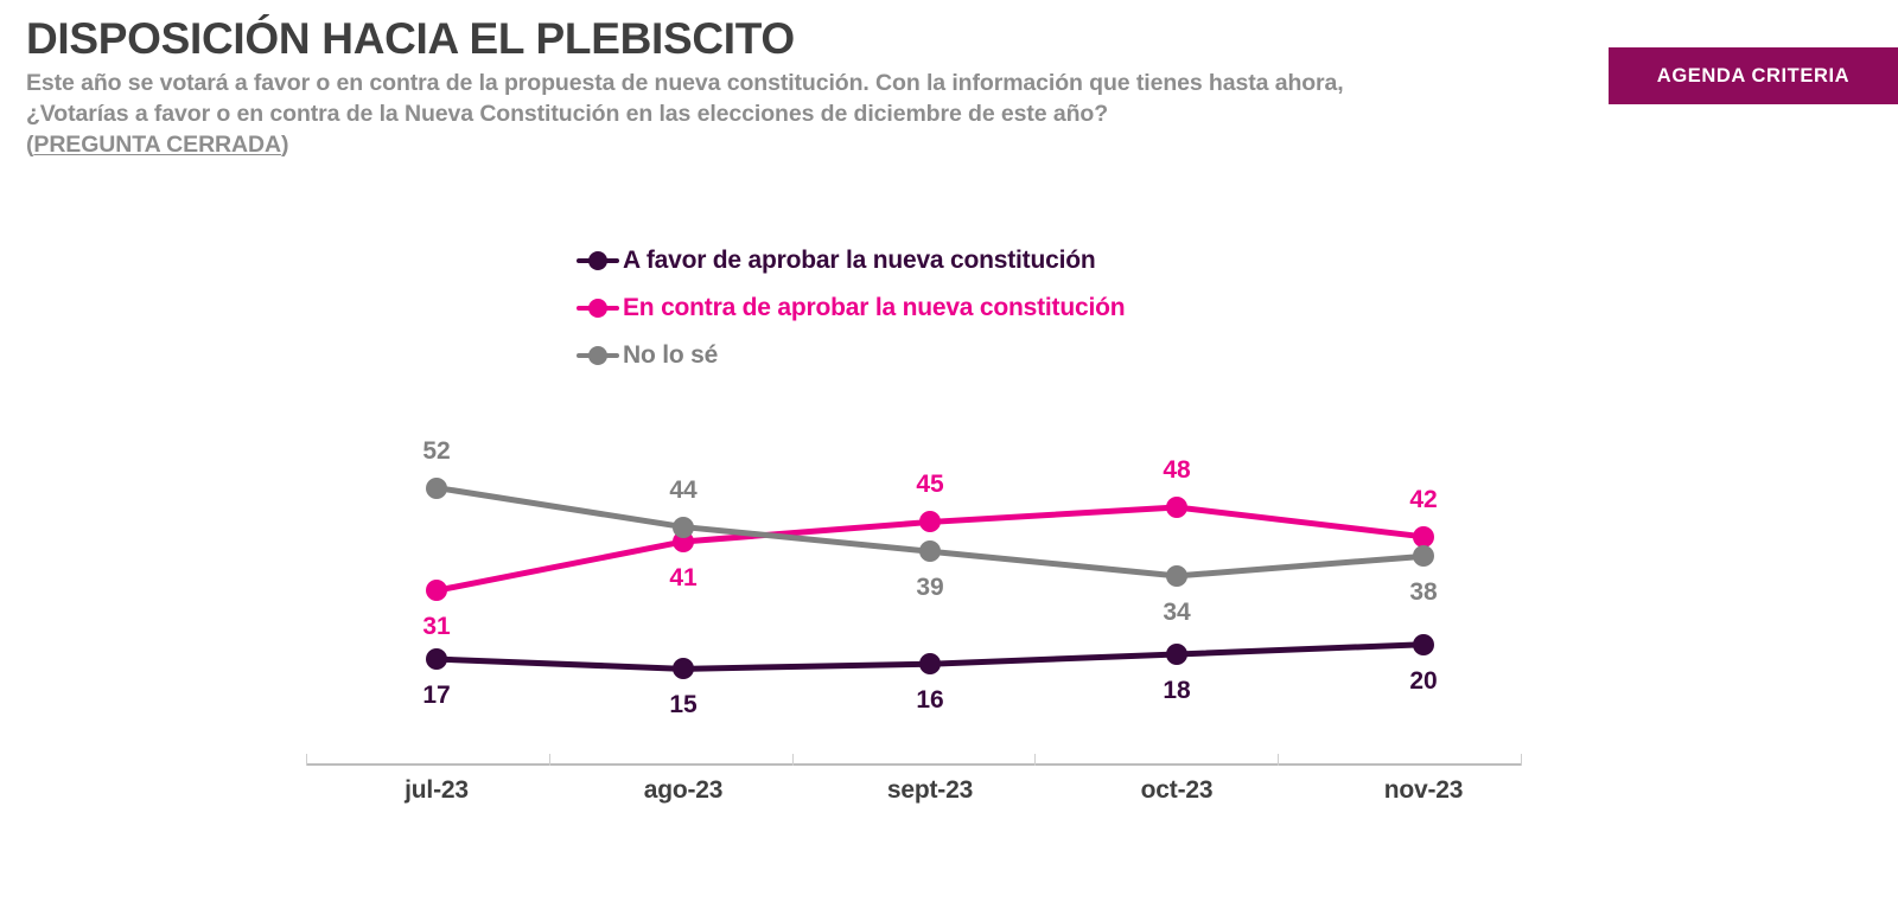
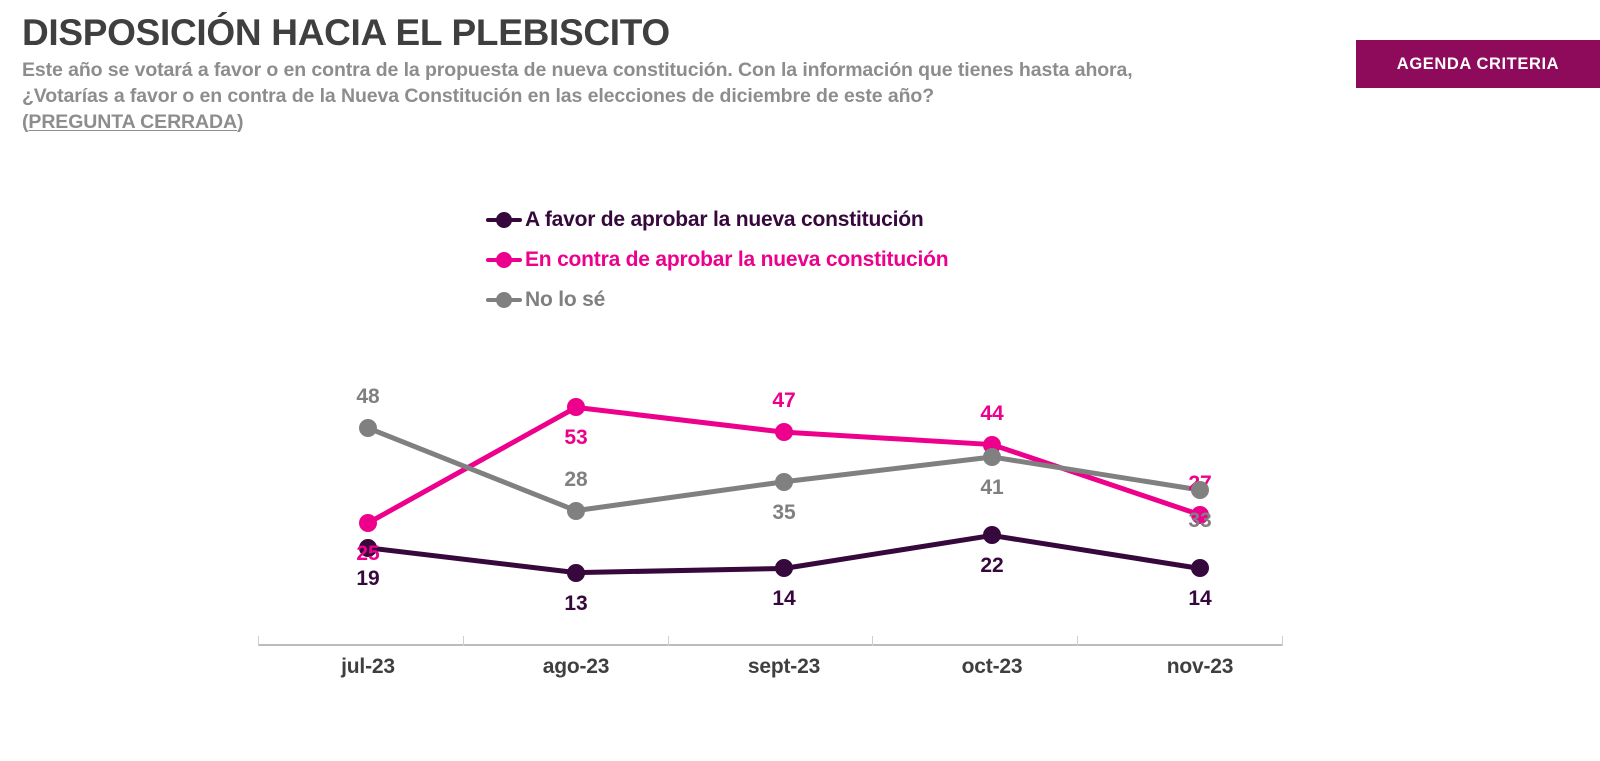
A favor de aprobar la nueva constitución/jul-23: 17 -> 19
En contra de aprobar la nueva constitución/jul-23: 31 -> 25
No lo sé/jul-23: 52 -> 48
A favor de aprobar la nueva constitución/ago-23: 15 -> 13
En contra de aprobar la nueva constitución/ago-23: 41 -> 53
No lo sé/ago-23: 44 -> 28
A favor de aprobar la nueva constitución/sept-23: 16 -> 14
En contra de aprobar la nueva constitución/sept-23: 45 -> 47
No lo sé/sept-23: 39 -> 35
A favor de aprobar la nueva constitución/oct-23: 18 -> 22
En contra de aprobar la nueva constitución/oct-23: 48 -> 44
No lo sé/oct-23: 34 -> 41
A favor de aprobar la nueva constitución/nov-23: 20 -> 14
En contra de aprobar la nueva constitución/nov-23: 42 -> 27
No lo sé/nov-23: 38 -> 33
